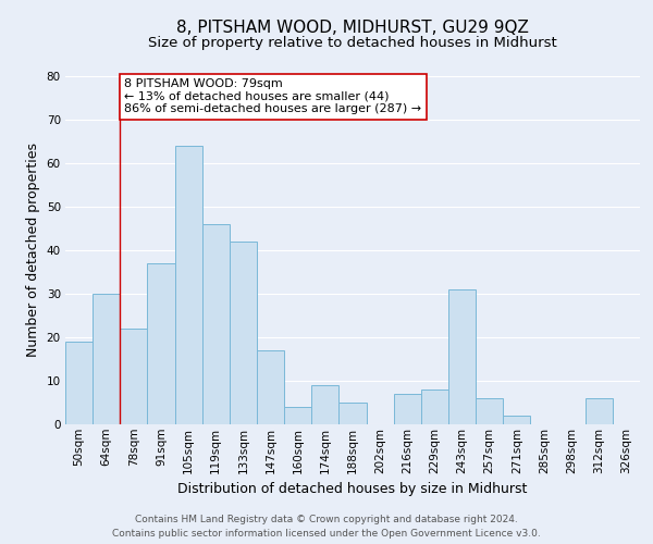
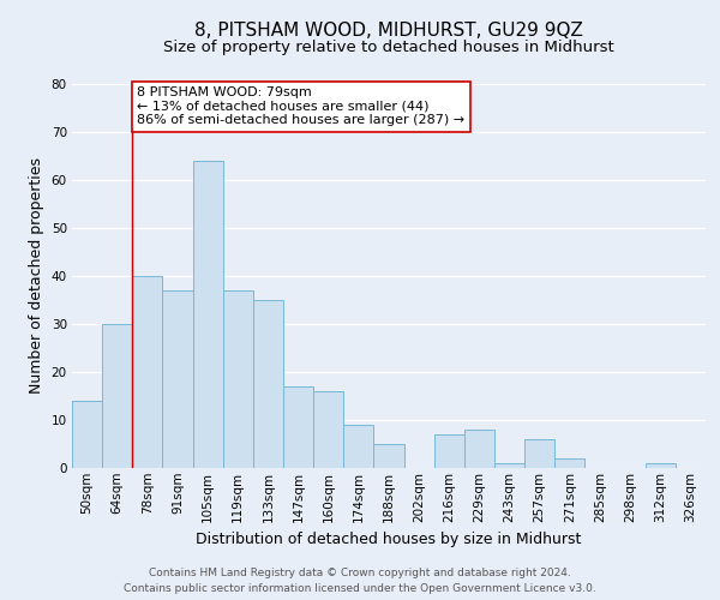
50sqm: 19 -> 14
78sqm: 22 -> 40
119sqm: 46 -> 37
133sqm: 42 -> 35
160sqm: 4 -> 16
243sqm: 31 -> 1
312sqm: 6 -> 1
